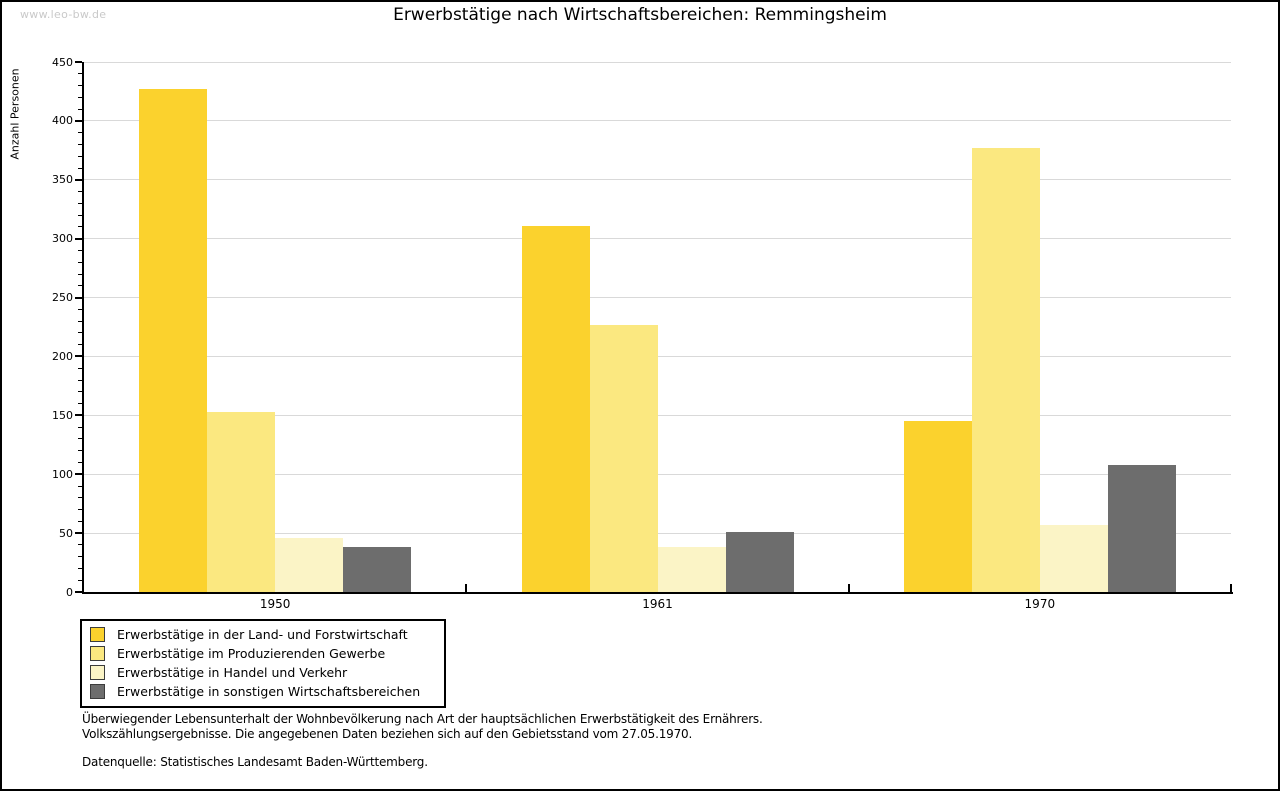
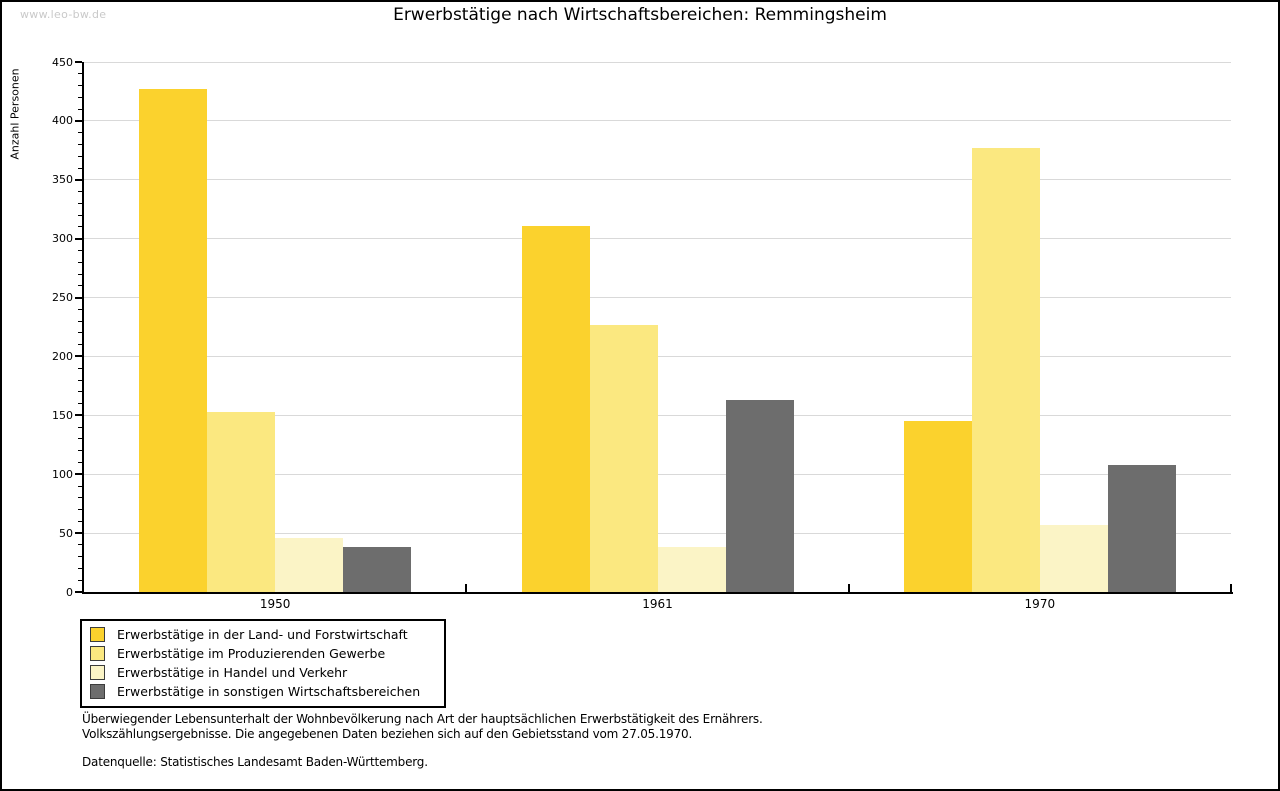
Erwerbstätige in sonstigen Wirtschaftsbereichen/1961: 51 -> 163
